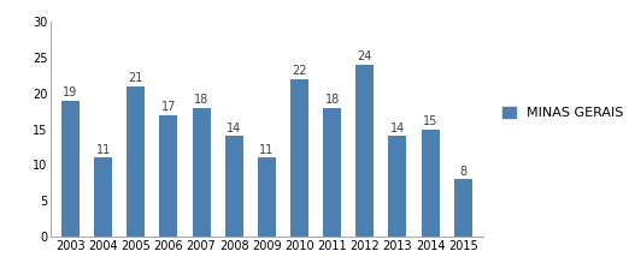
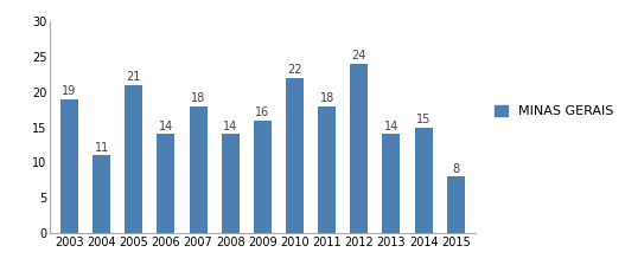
2006: 17 -> 14
2009: 11 -> 16
